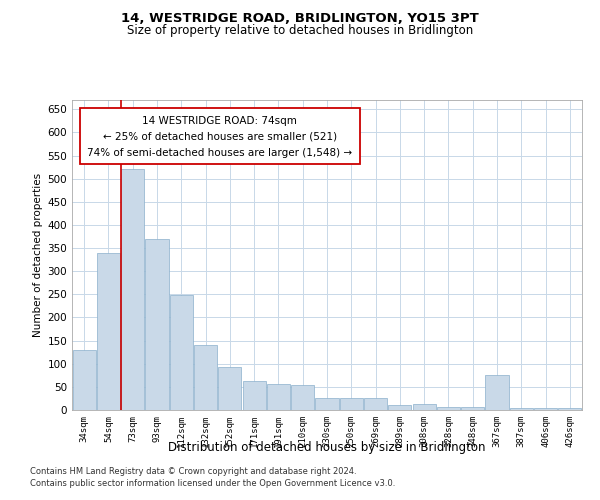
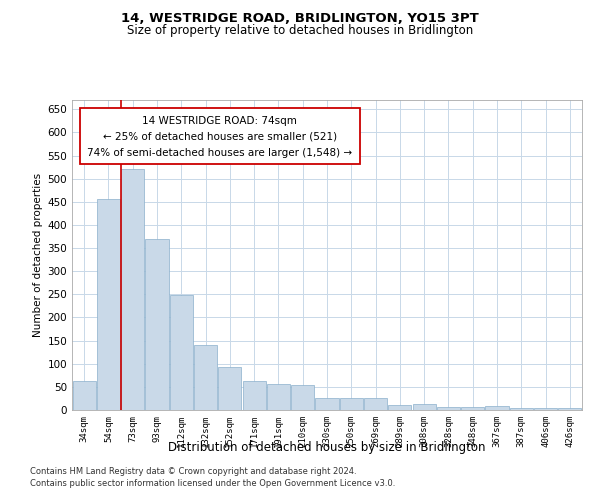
34sqm: 130 -> 62
54sqm: 340 -> 457
367sqm: 75 -> 9
